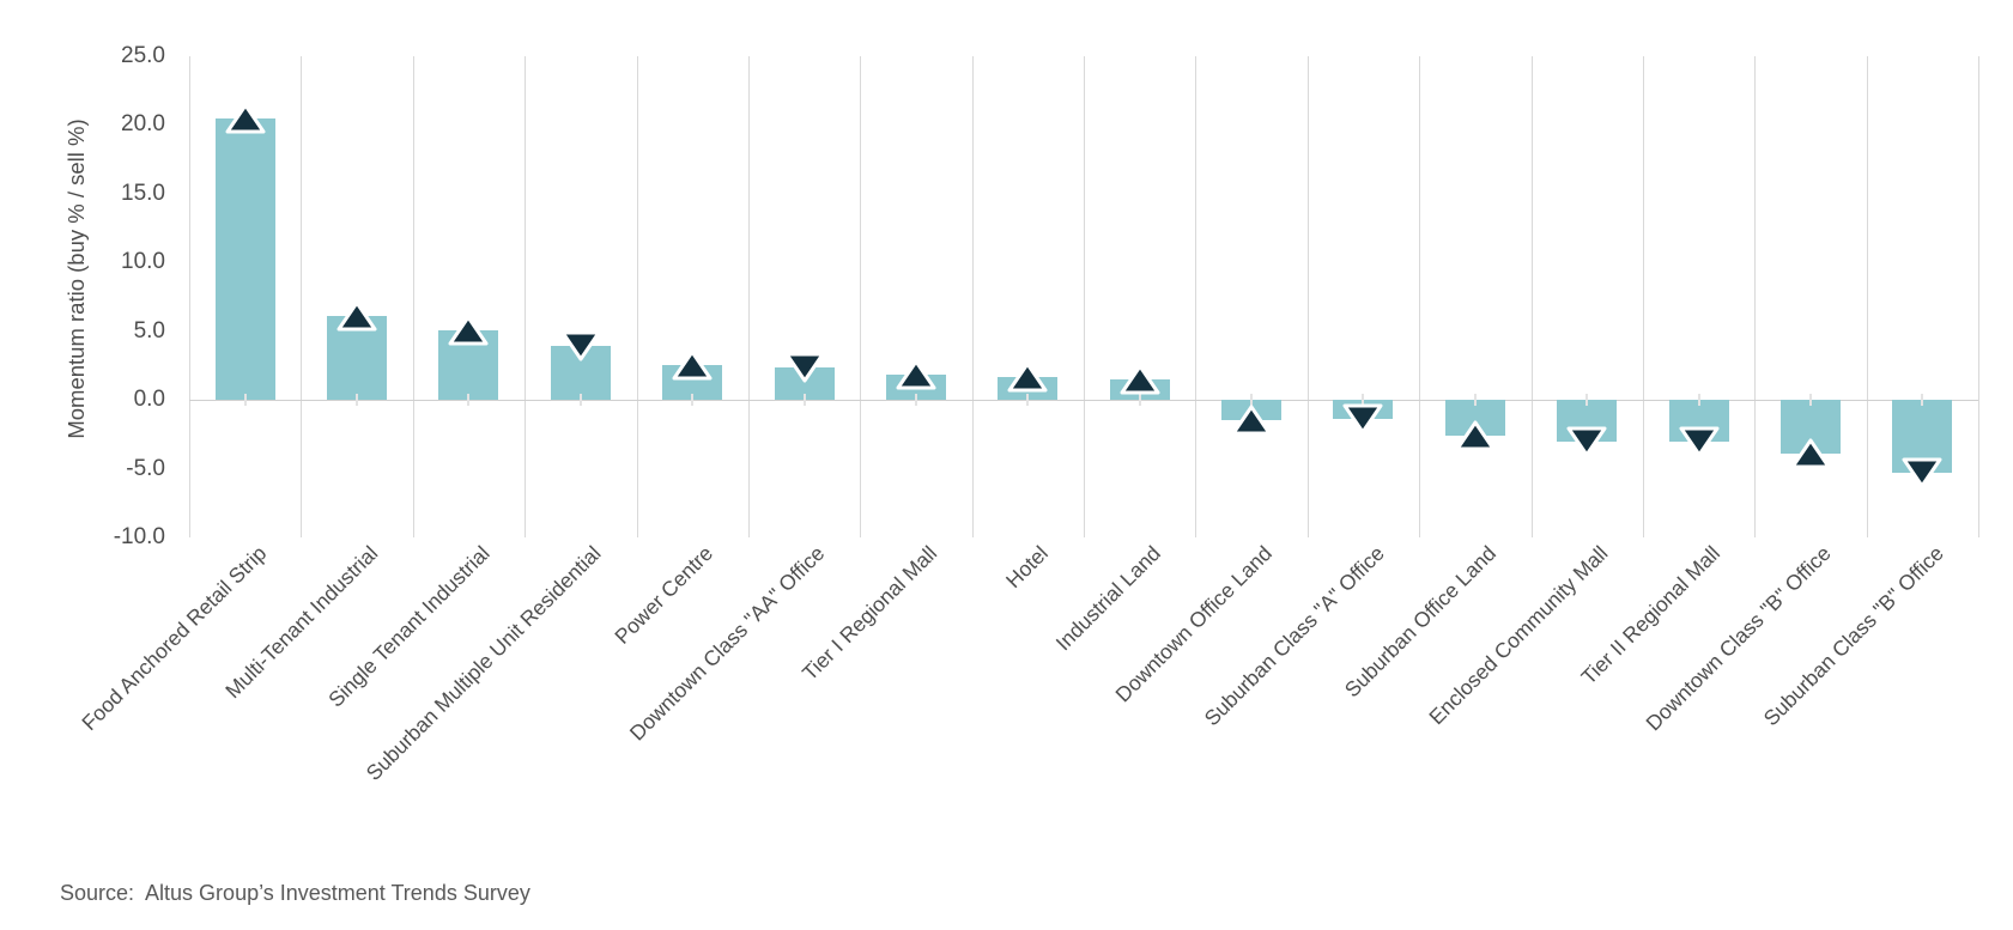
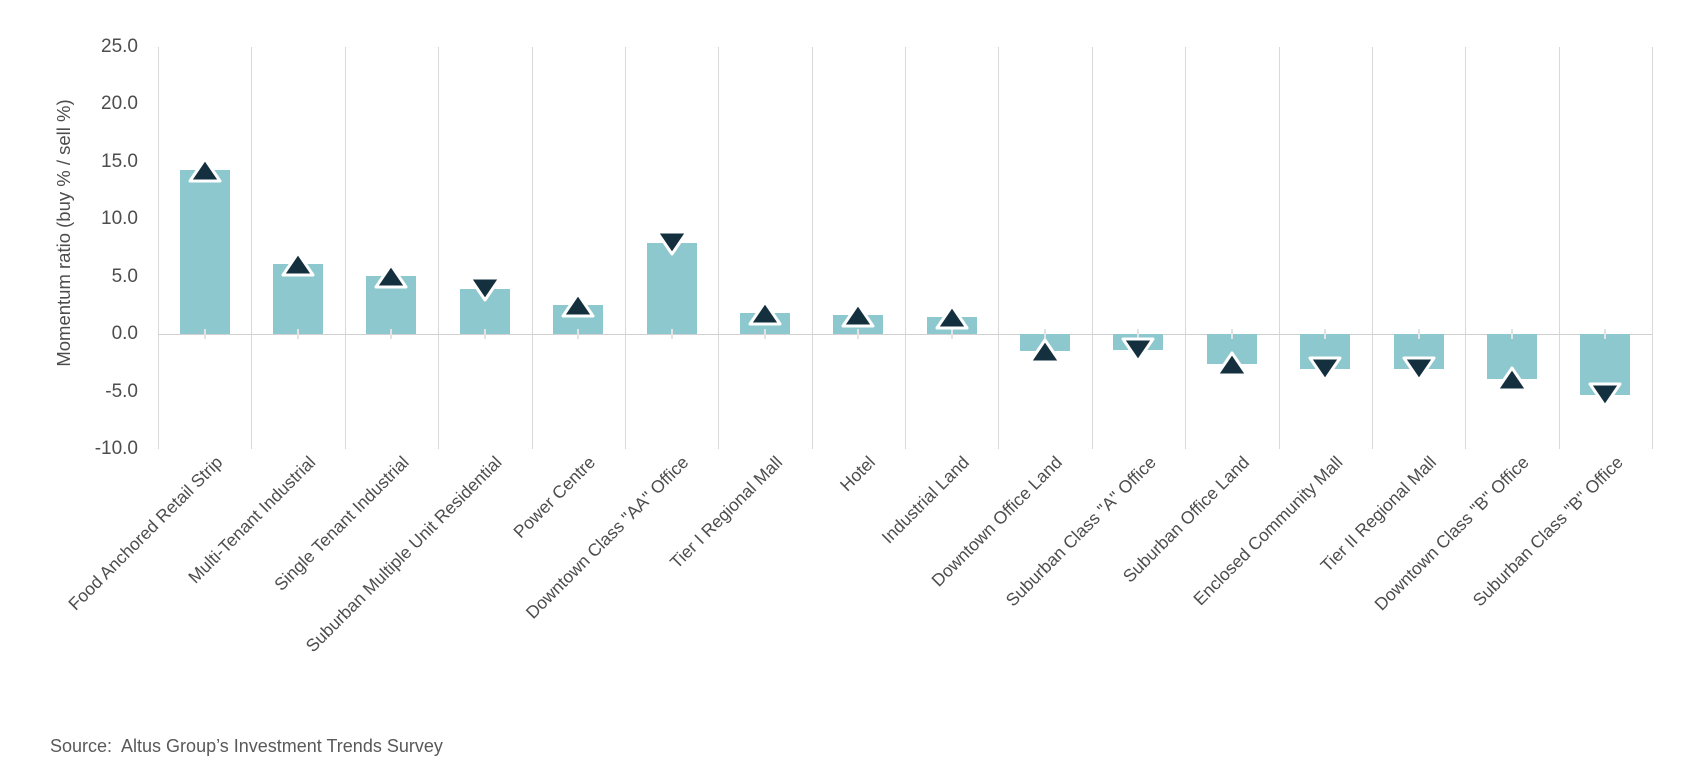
Food Anchored Retail Strip: 20.5 -> 14.3
Downtown Class "AA" Office: 2.4 -> 7.9
